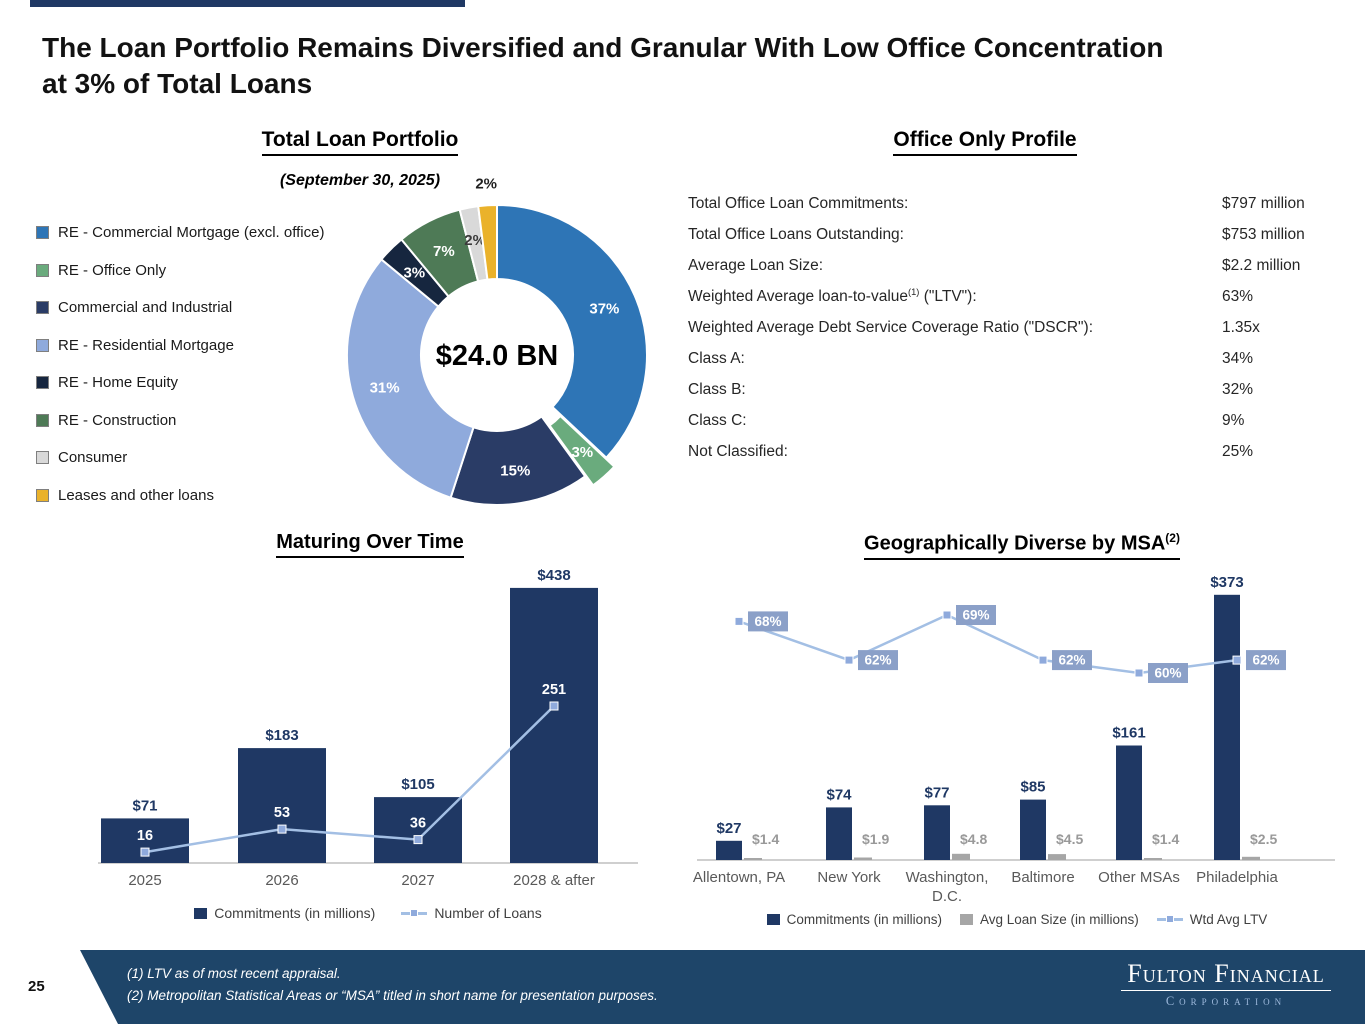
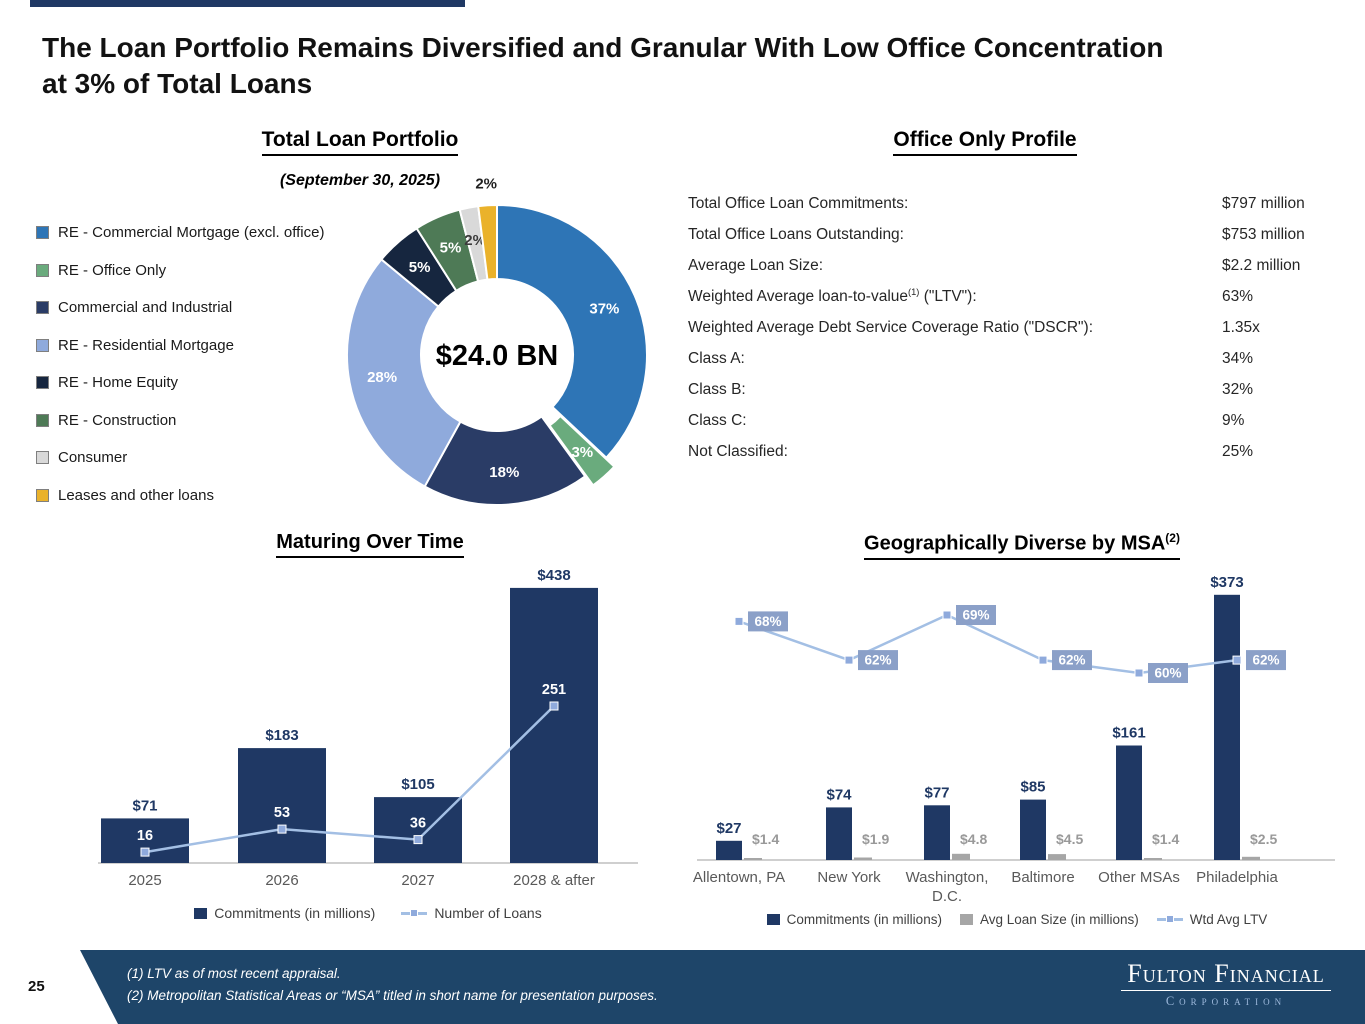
Total Loan Portfolio/Commercial and Industrial: 15% -> 18%
Total Loan Portfolio/RE - Residential Mortgage: 31% -> 28%
Total Loan Portfolio/RE - Home Equity: 3% -> 5%
Total Loan Portfolio/RE - Construction: 7% -> 5%
